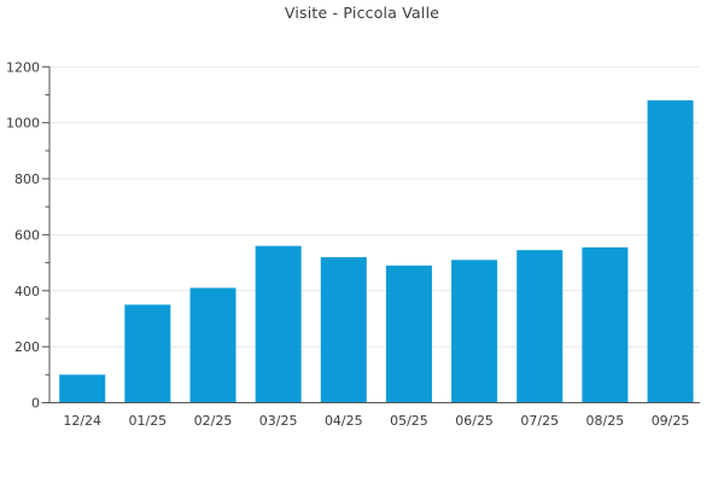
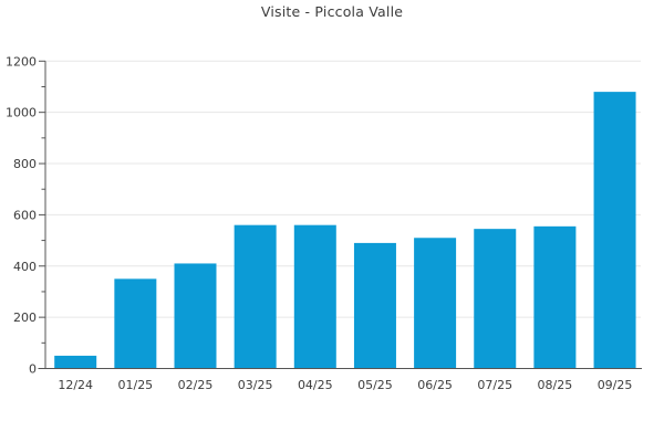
12/24: 100 -> 50
04/25: 520 -> 560
